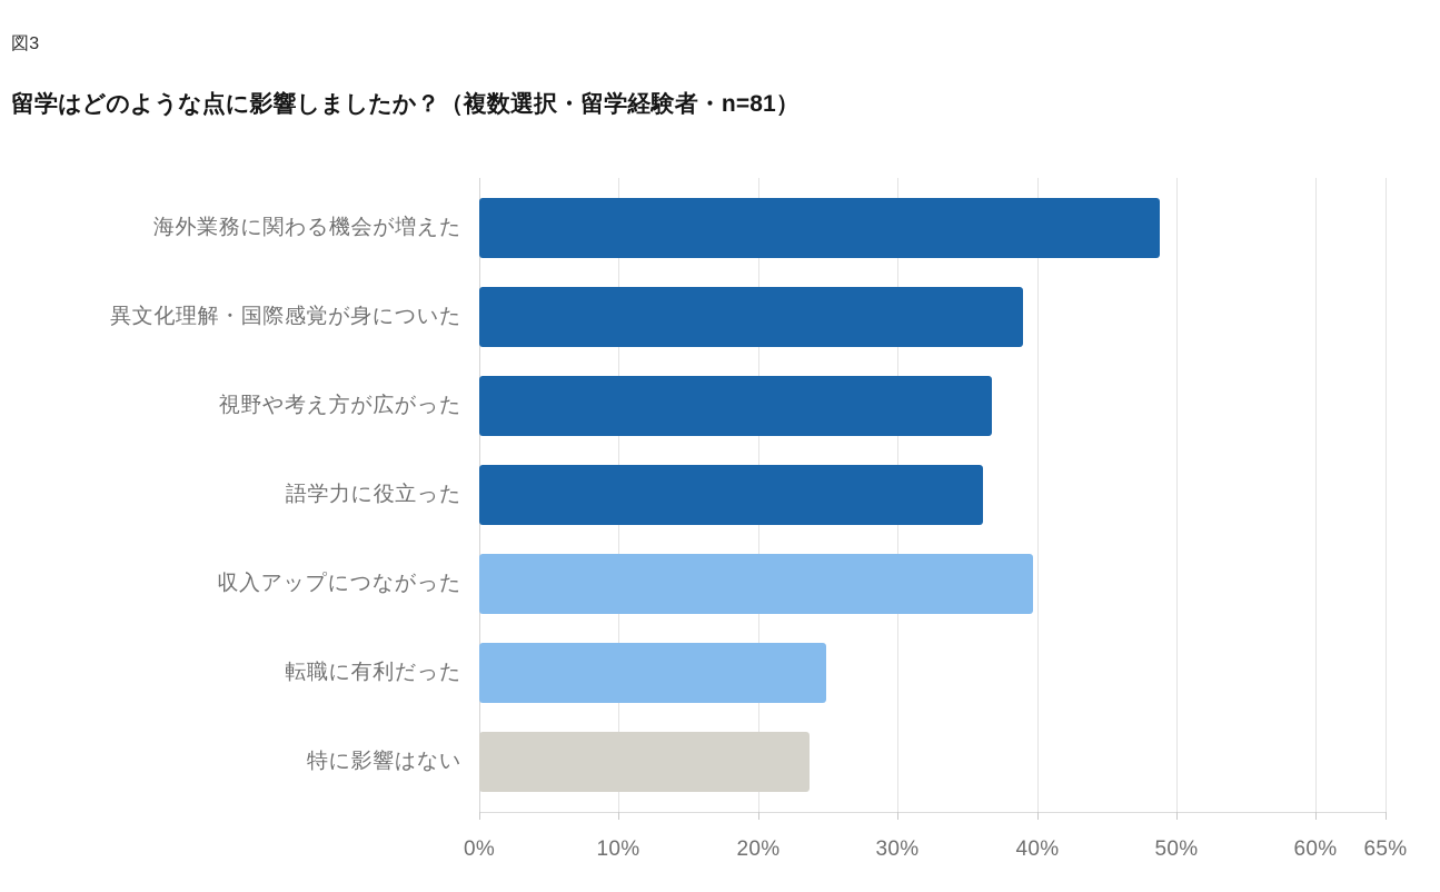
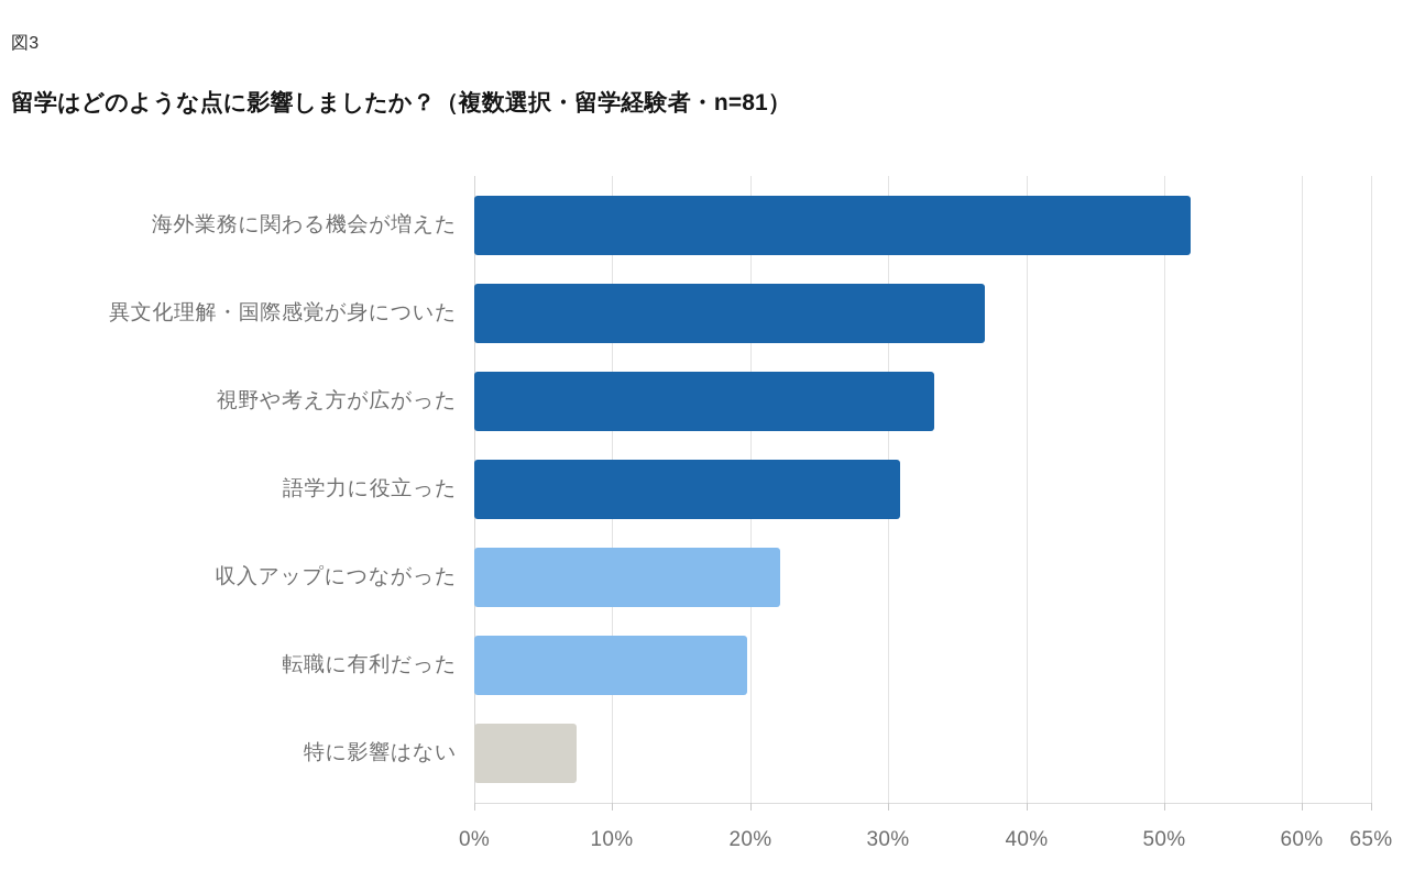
海外業務に関わる機会が増えた: 48.8% -> 51.9%
異文化理解・国際感覚が身についた: 39.0% -> 37.0%
視野や考え方が広がった: 36.8% -> 33.3%
語学力に役立った: 36.1% -> 30.9%
収入アップにつながった: 39.7% -> 22.2%
転職に有利だった: 24.9% -> 19.8%
特に影響はない: 23.7% -> 7.4%
